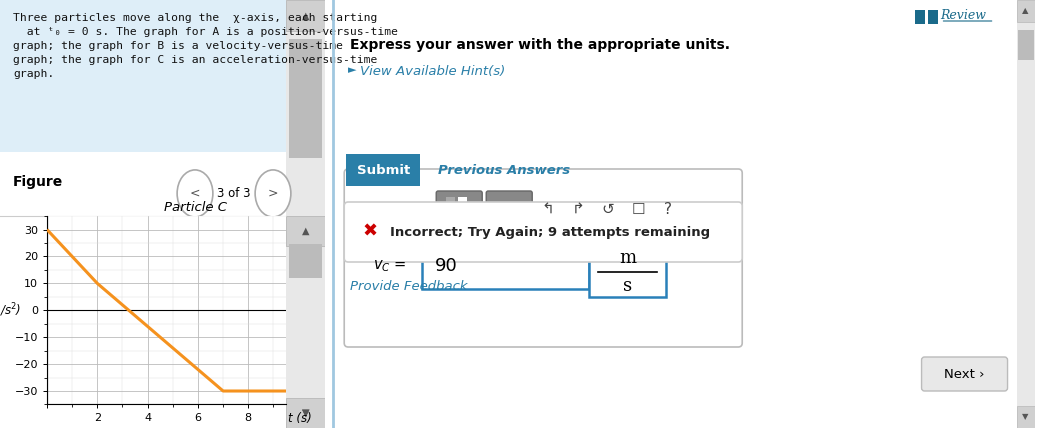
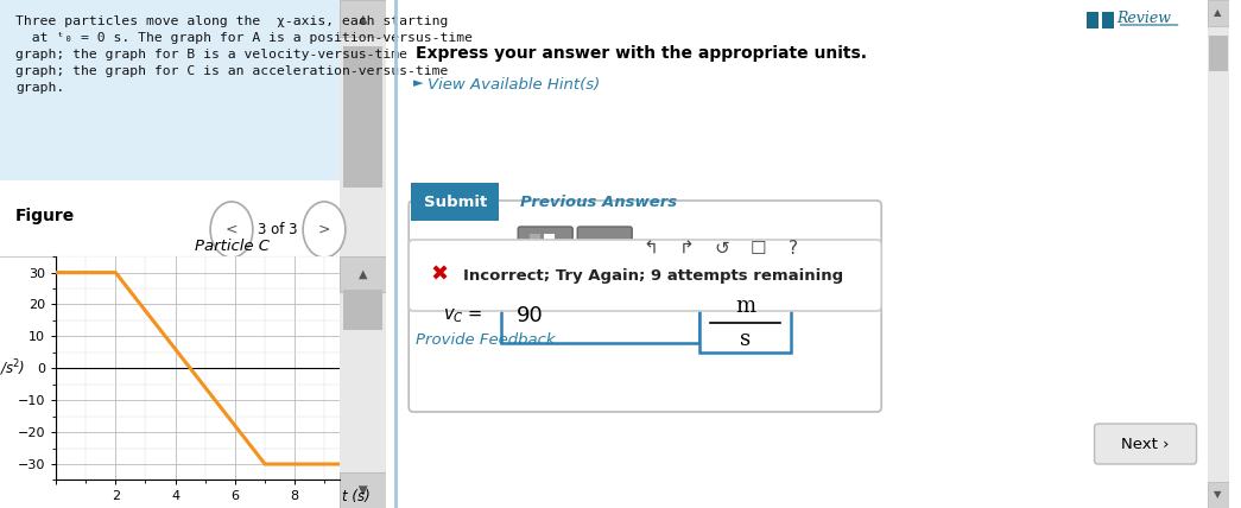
2: 10 -> 30
